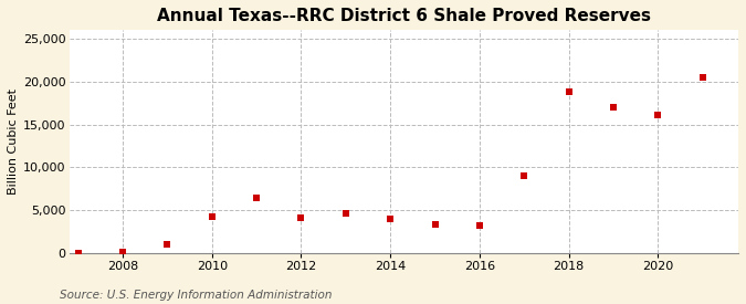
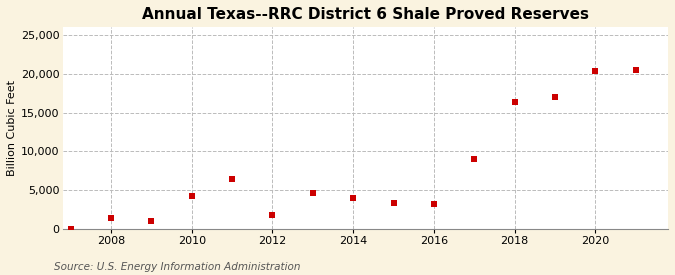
2008: 100 -> 1,400
2012: 4,100 -> 1,800
2018: 18,800 -> 16,400
2020: 16,100 -> 20,400
